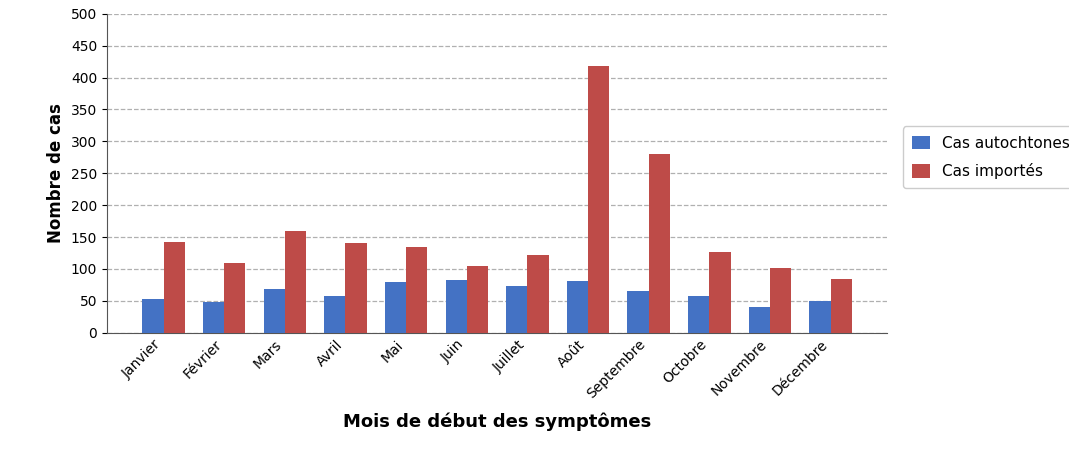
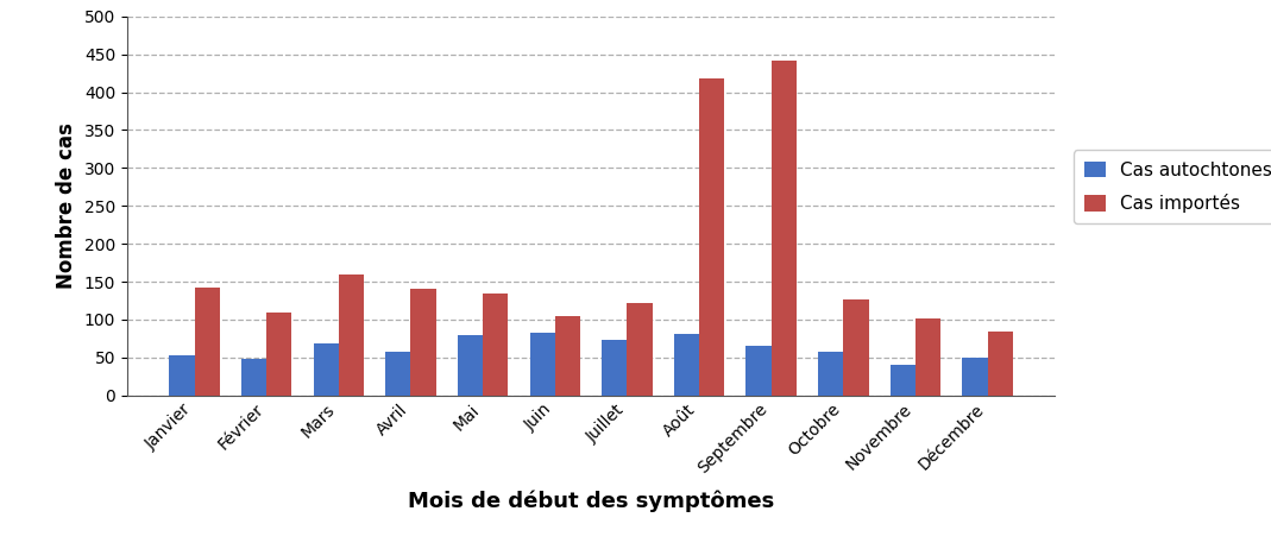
Cas importés/Septembre: 280 -> 441
